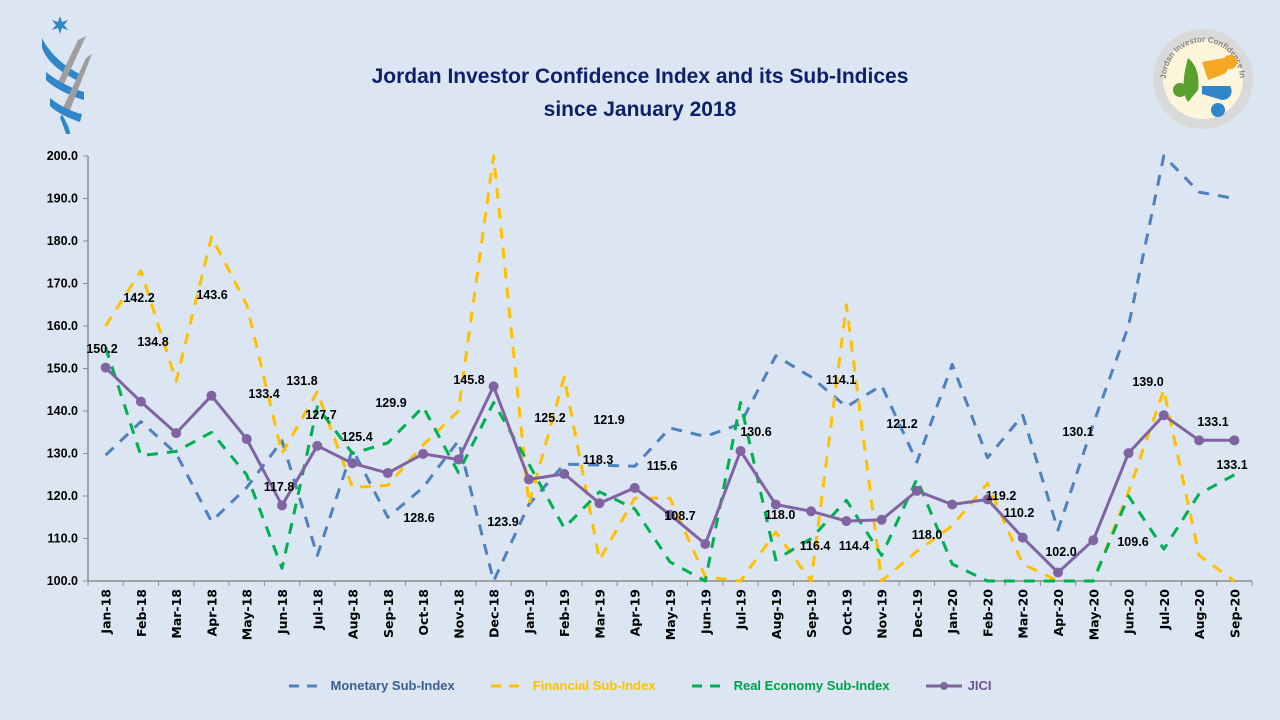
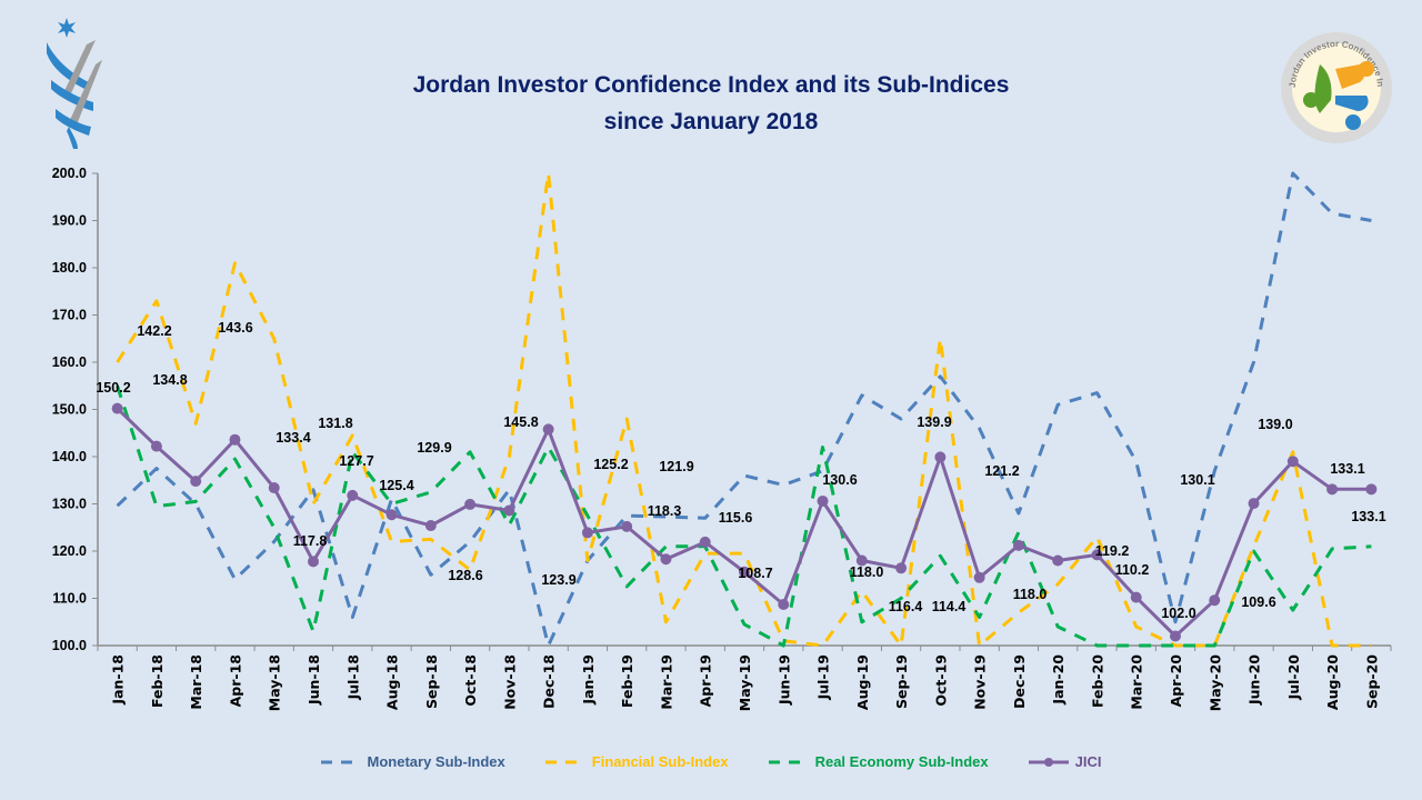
Real Economy Sub-Index/Apr-18: 135 -> 140
Financial Sub-Index/Oct-18: 132 -> 116
Real Economy Sub-Index/Apr-19: 117 -> 121
Monetary Sub-Index/Oct-19: 141 -> 157
JICI/Oct-19: 114.1 -> 139.9
Monetary Sub-Index/Feb-20: 129 -> 154
Monetary Sub-Index/Apr-20: 112 -> 105
Financial Sub-Index/Jul-20: 145 -> 141
Financial Sub-Index/Aug-20: 106 -> 100
Real Economy Sub-Index/Sep-20: 125 -> 121
